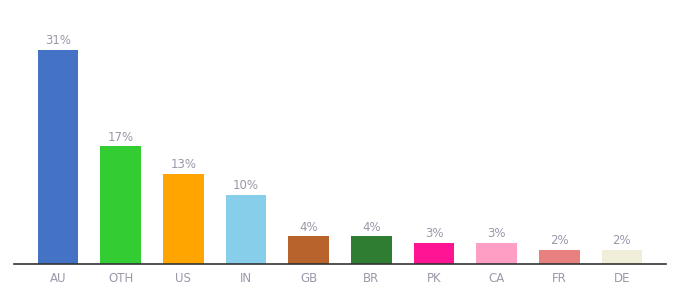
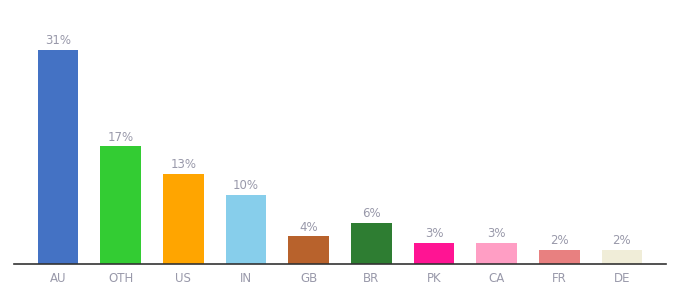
BR: 4% -> 6%
